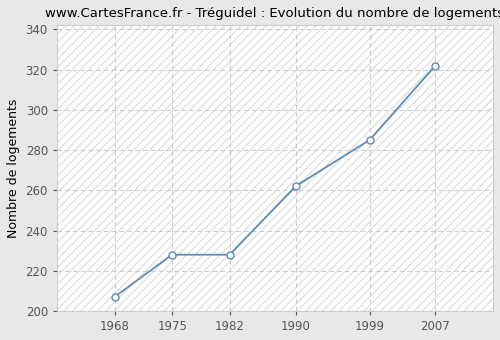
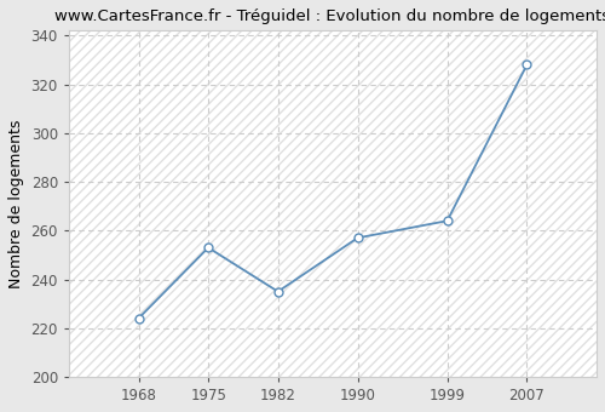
1968: 207 -> 224
1975: 228 -> 253
1982: 228 -> 235
1990: 262 -> 257
1999: 285 -> 264
2007: 322 -> 328
